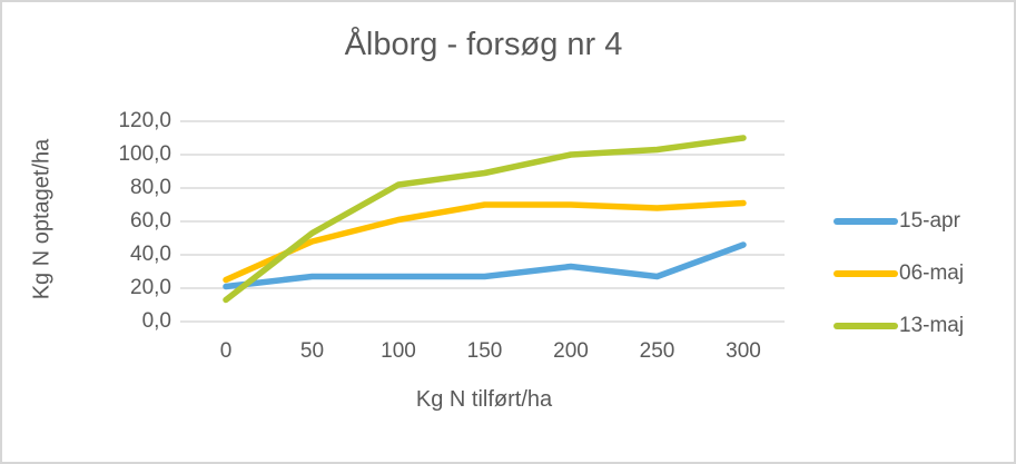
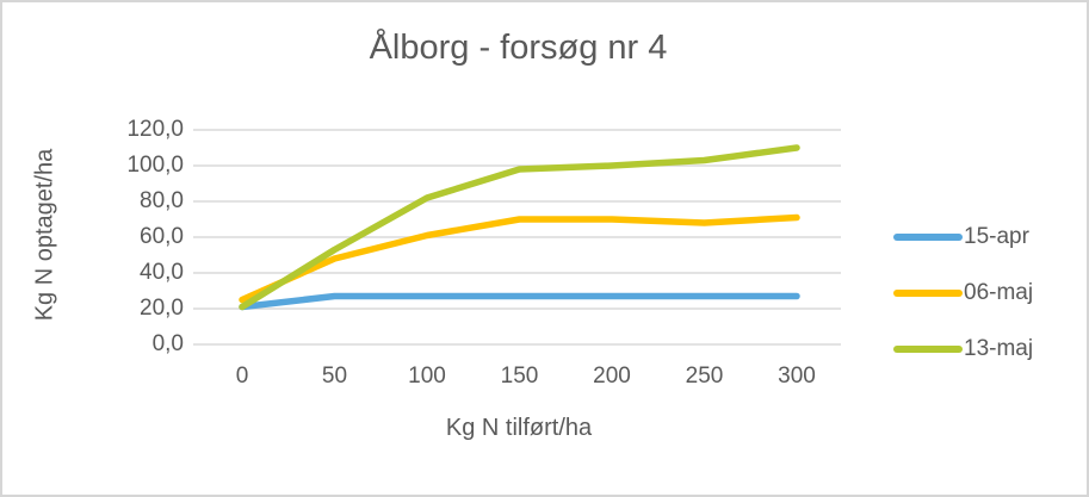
13-maj/0: 13 -> 21
13-maj/150: 89 -> 98
15-apr/200: 33 -> 27
15-apr/300: 46 -> 27
